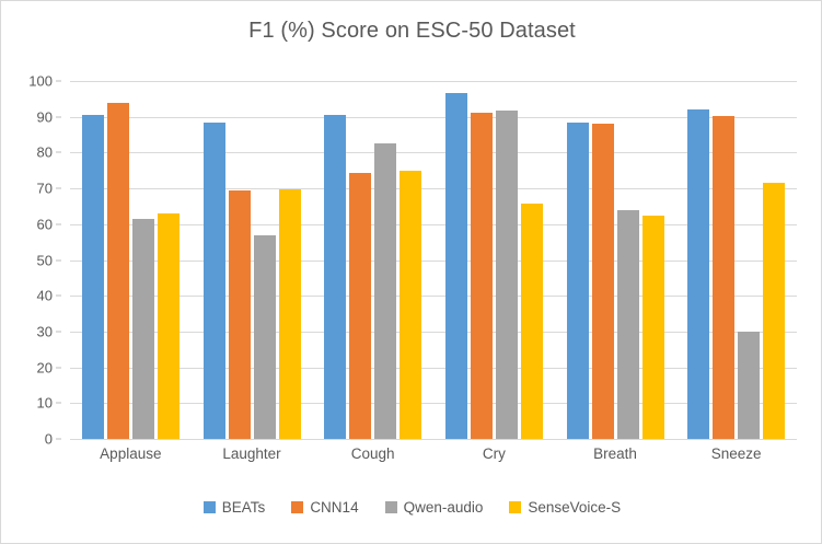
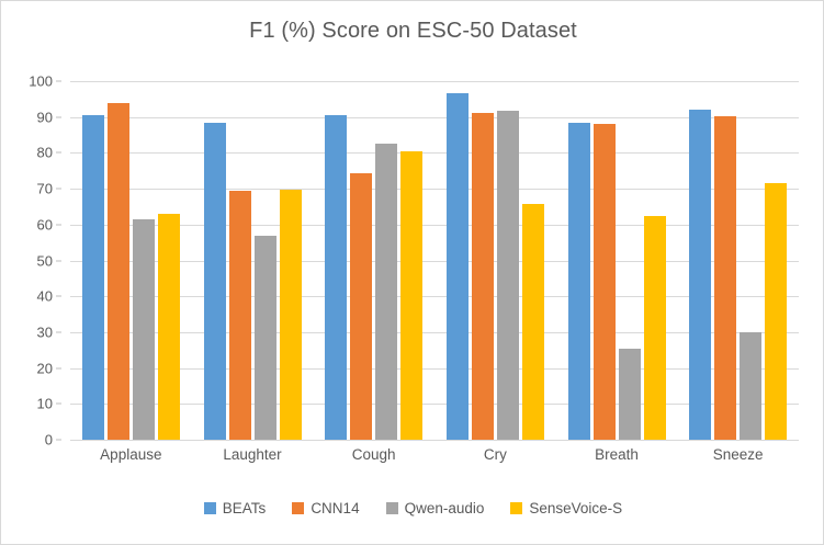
SenseVoice-S/Cough: 75 -> 80
Qwen-audio/Breath: 64 -> 26
